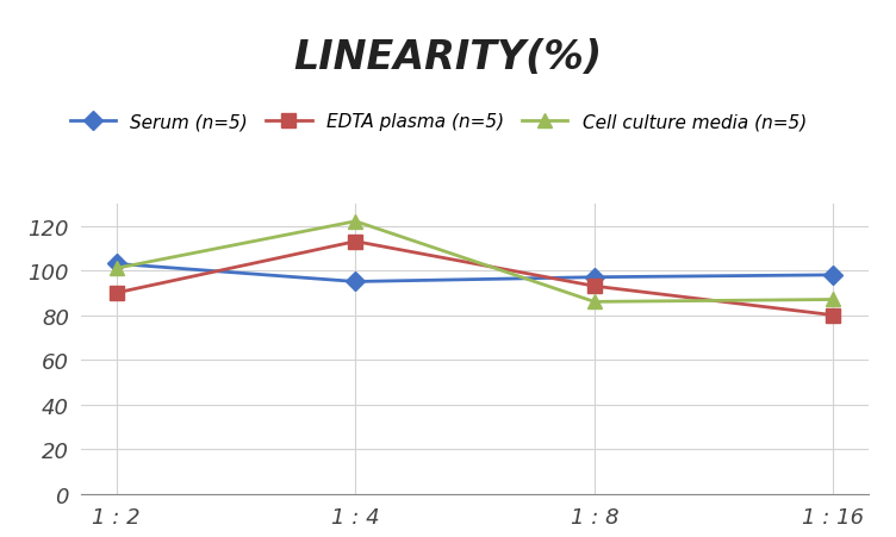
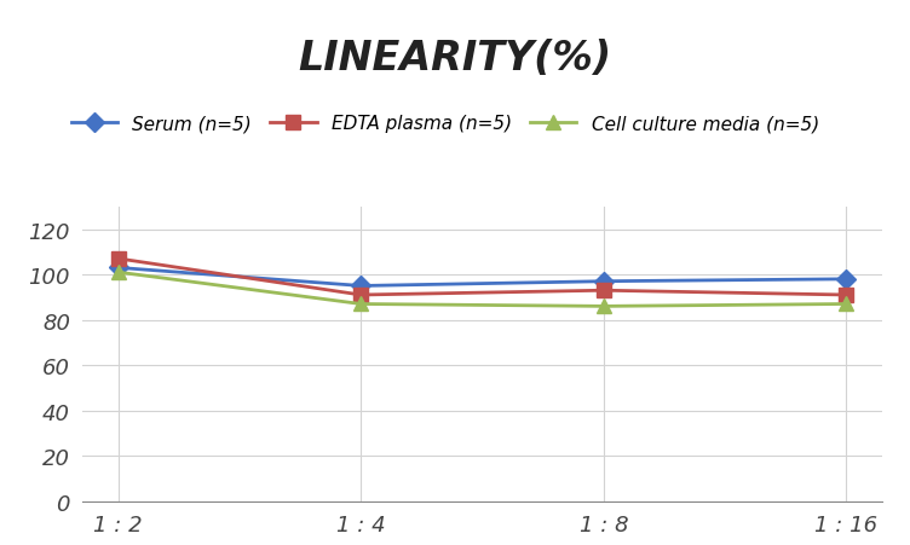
EDTA plasma (n=5)/1 : 2: 90 -> 107
EDTA plasma (n=5)/1 : 4: 113 -> 91
Cell culture media (n=5)/1 : 4: 122 -> 87
EDTA plasma (n=5)/1 : 16: 80 -> 91
